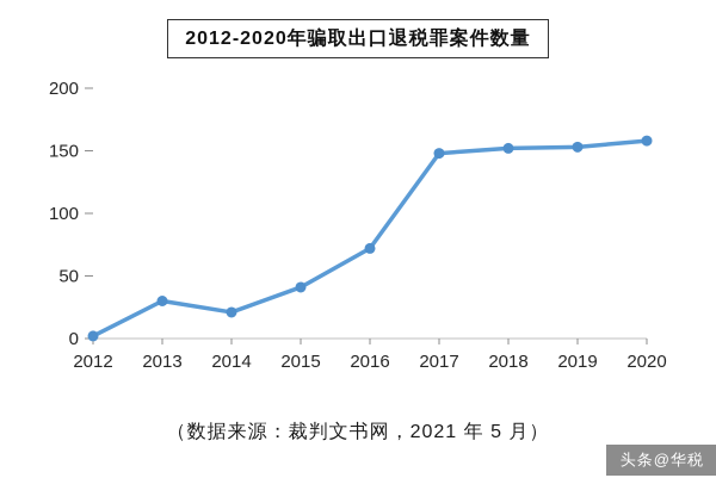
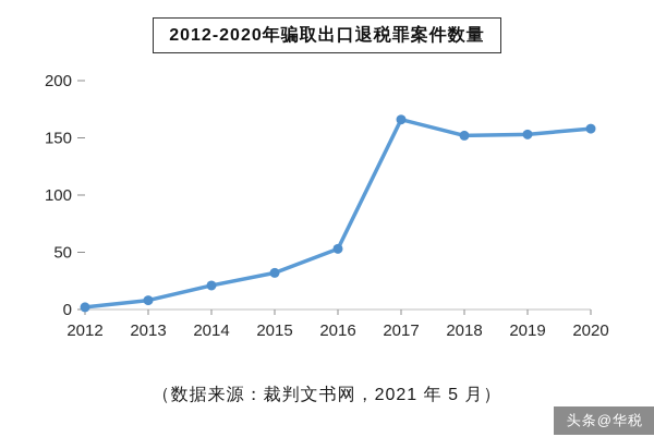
2013: 30 -> 8
2015: 41 -> 32
2016: 72 -> 53
2017: 148 -> 166
